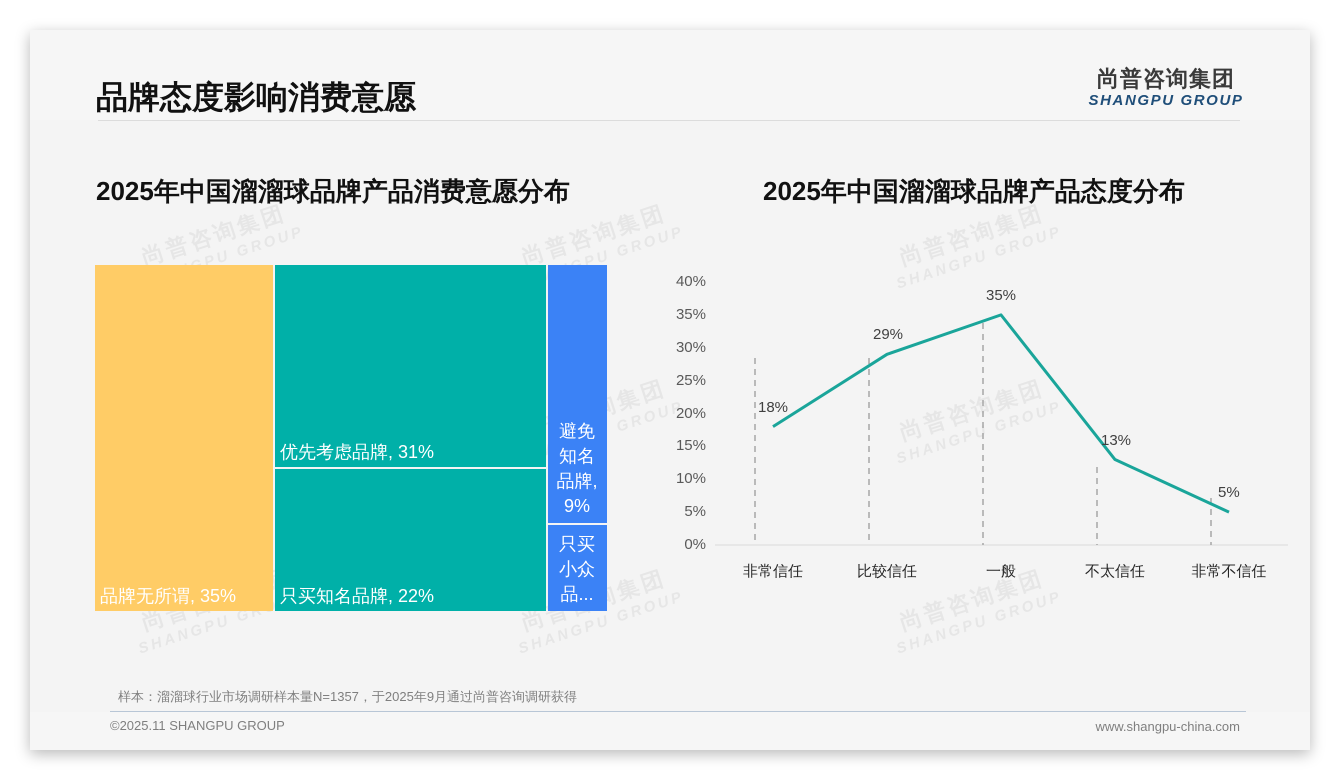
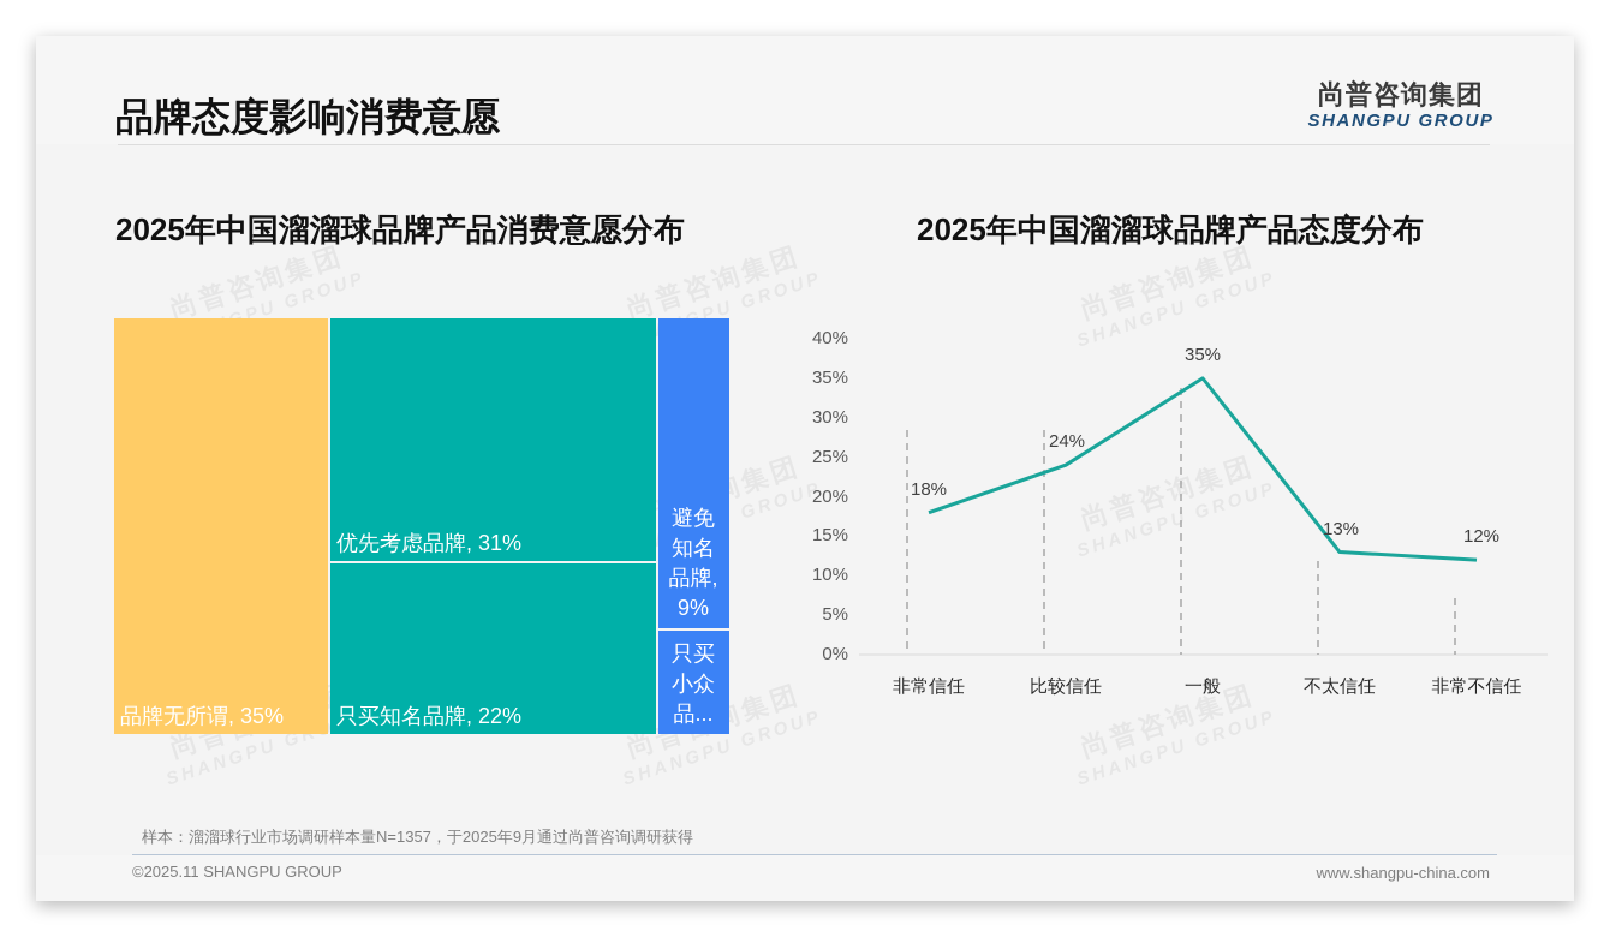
2025年中国溜溜球品牌产品态度分布/比较信任: 29% -> 24%
2025年中国溜溜球品牌产品态度分布/非常不信任: 5% -> 12%
